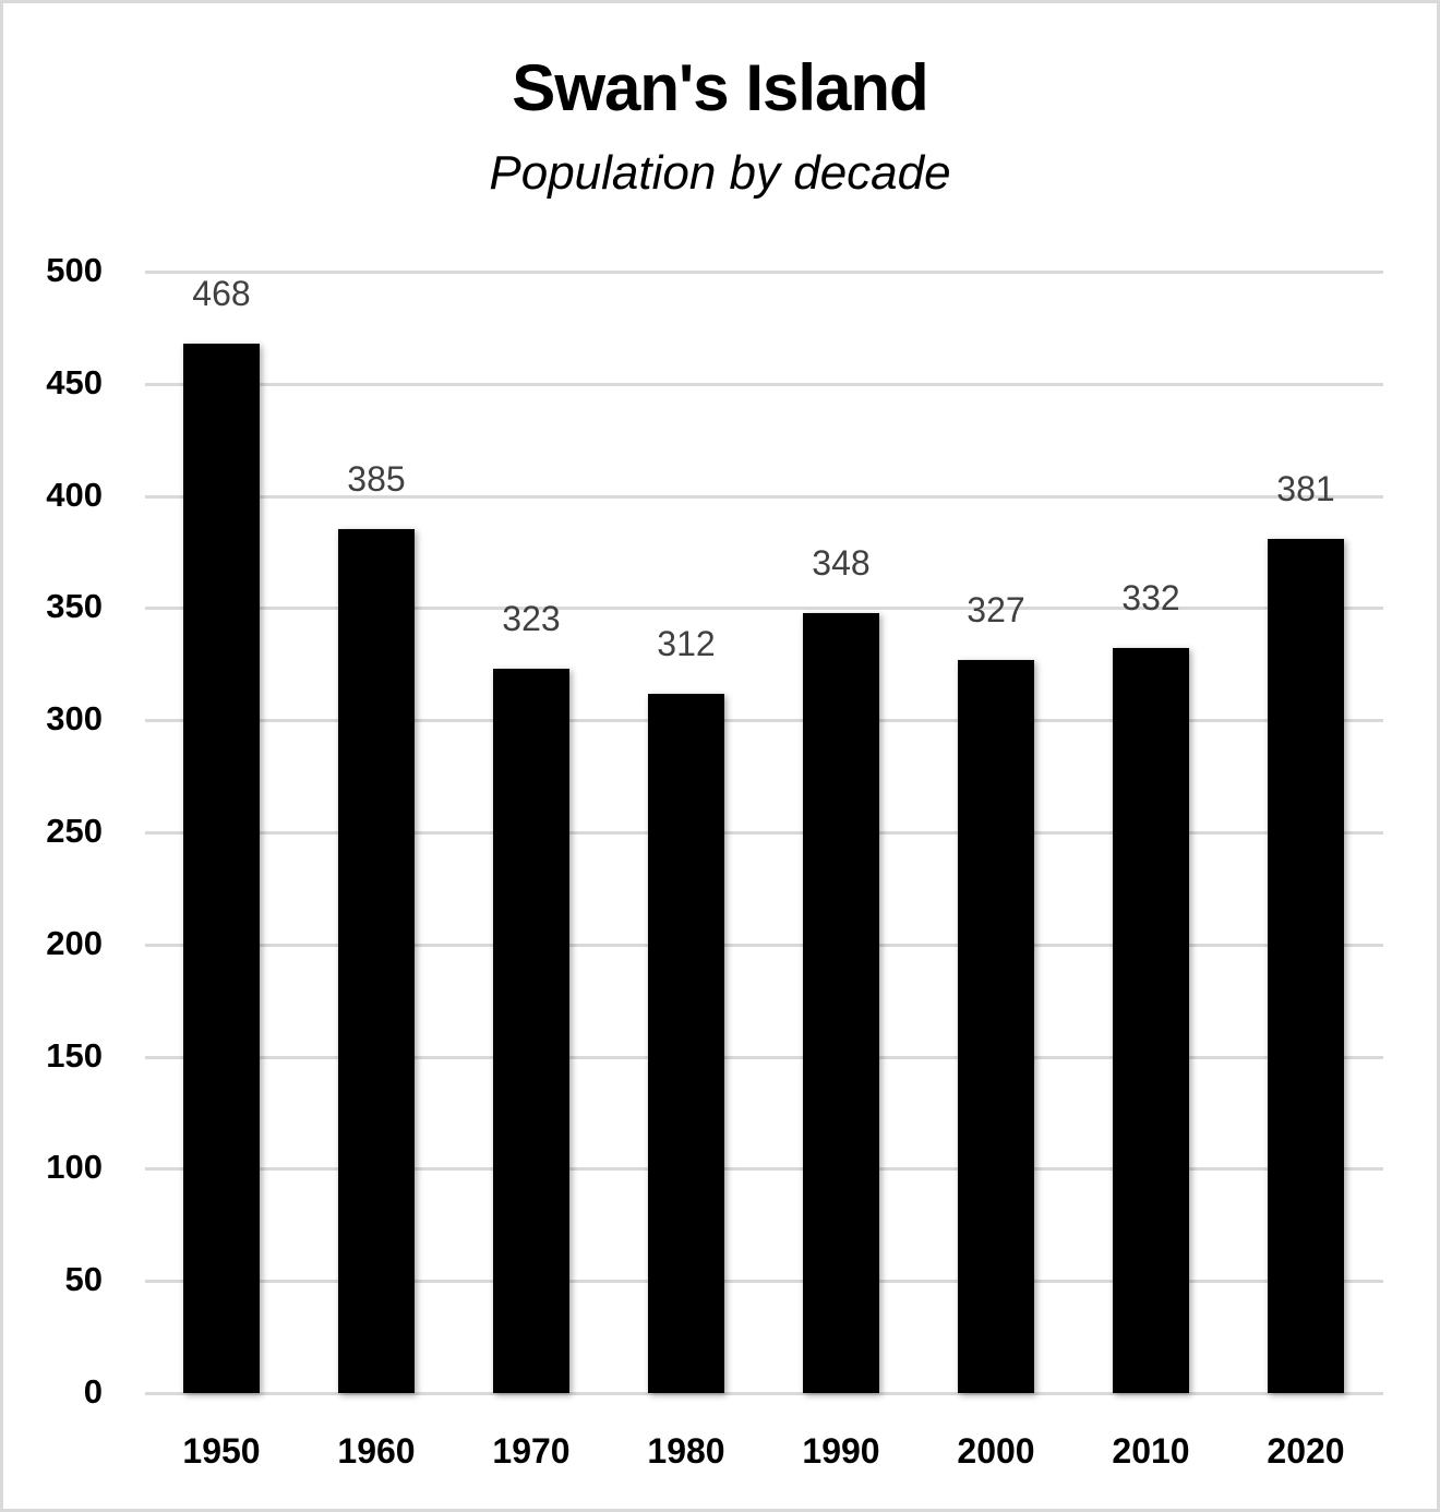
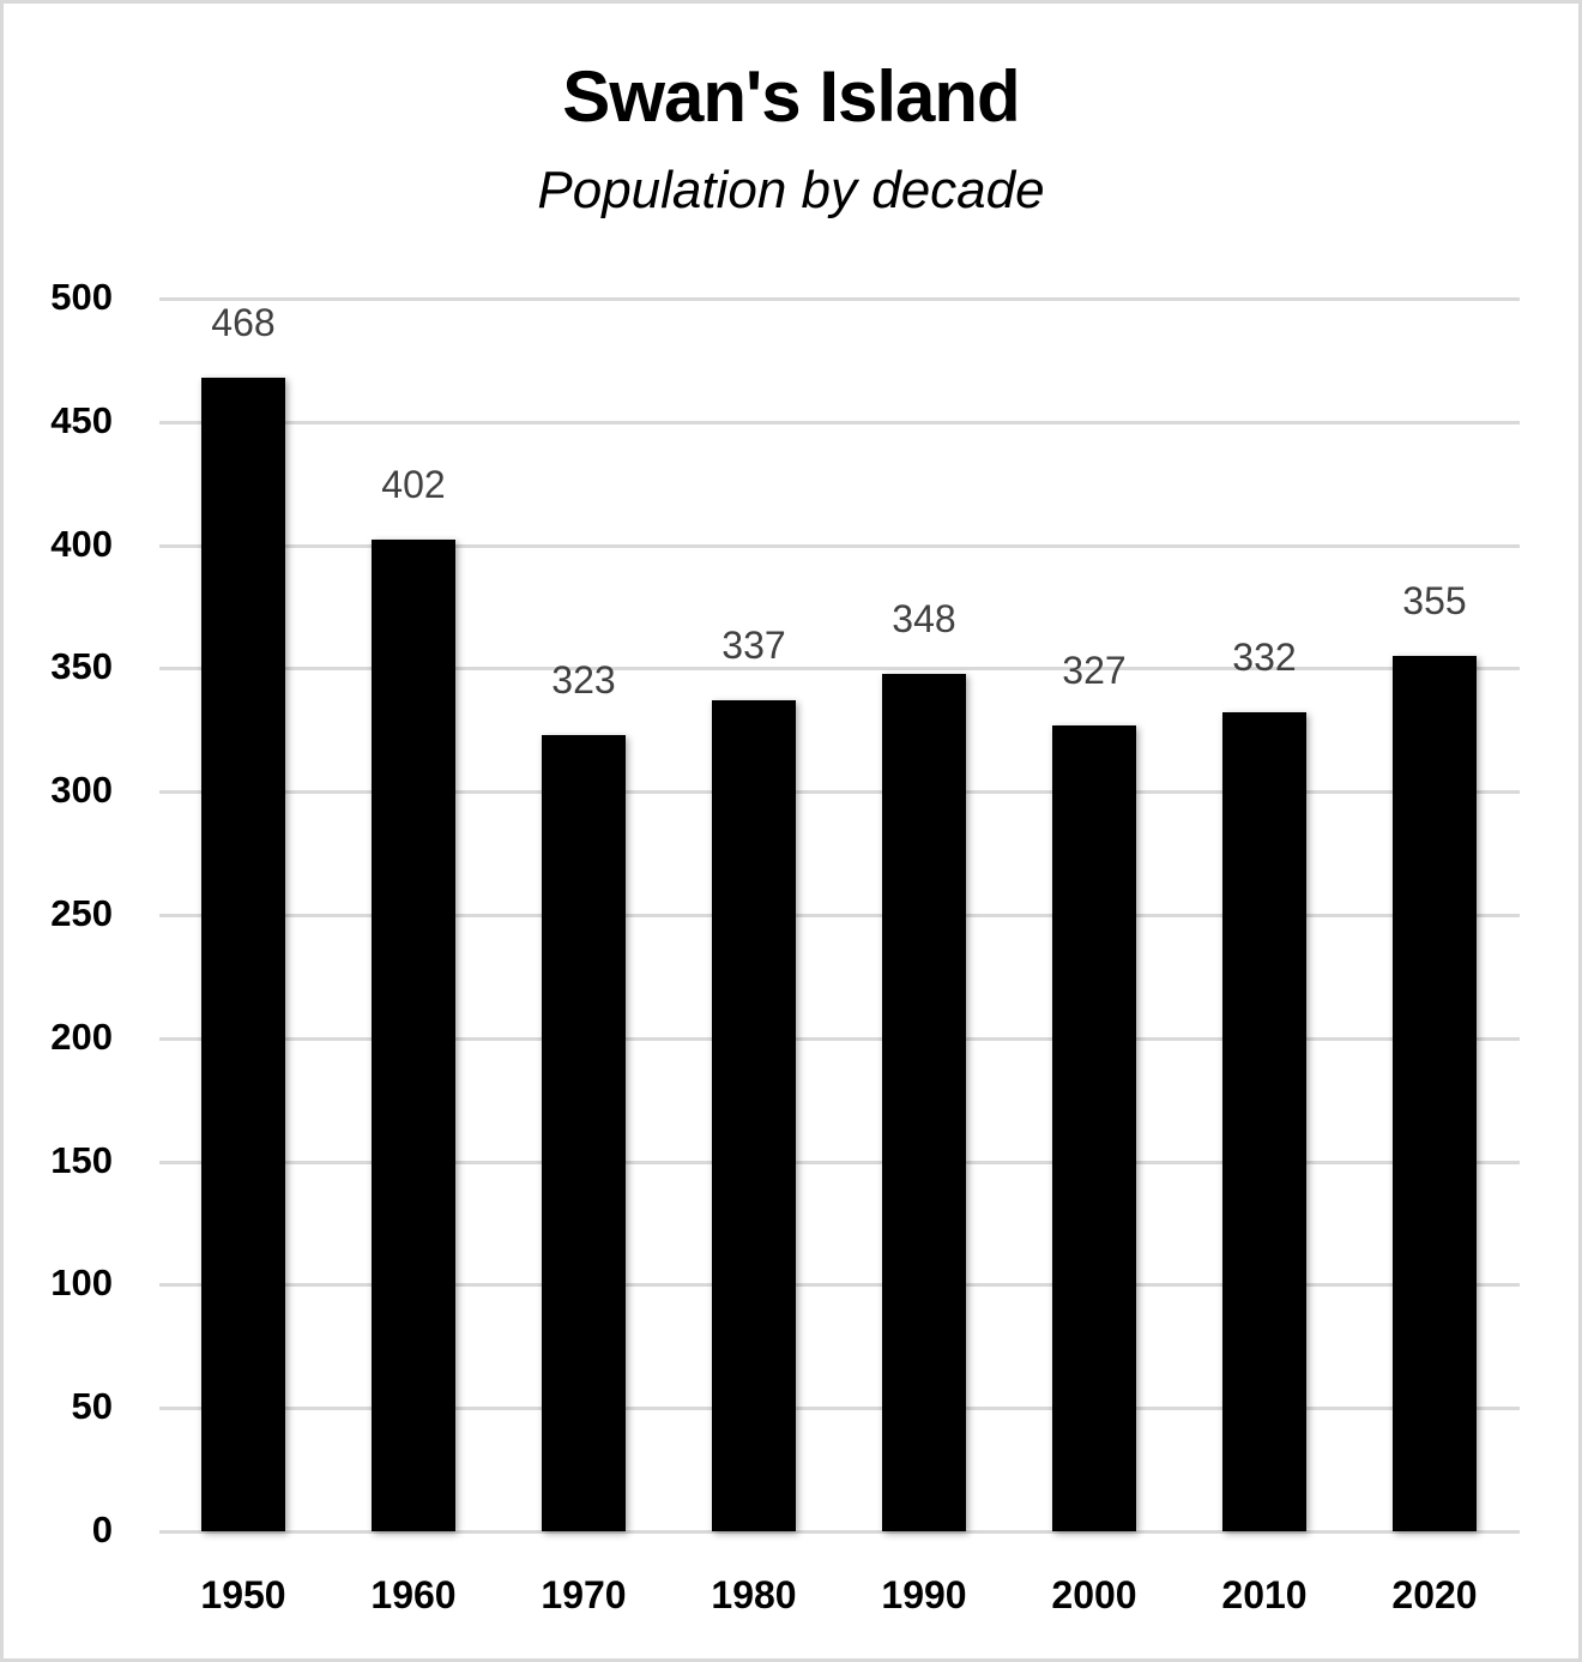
1960: 385 -> 402
1980: 312 -> 337
2020: 381 -> 355
